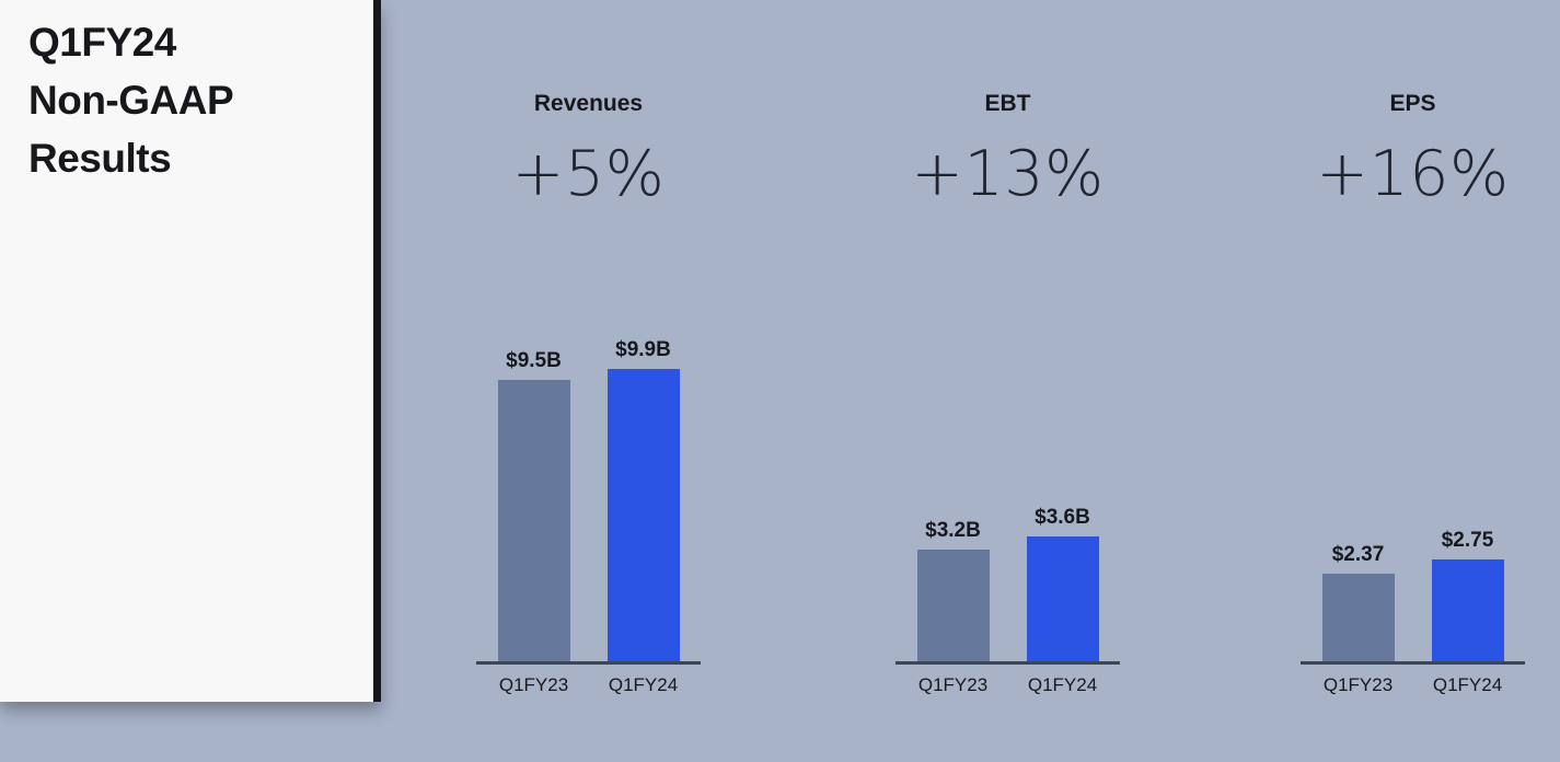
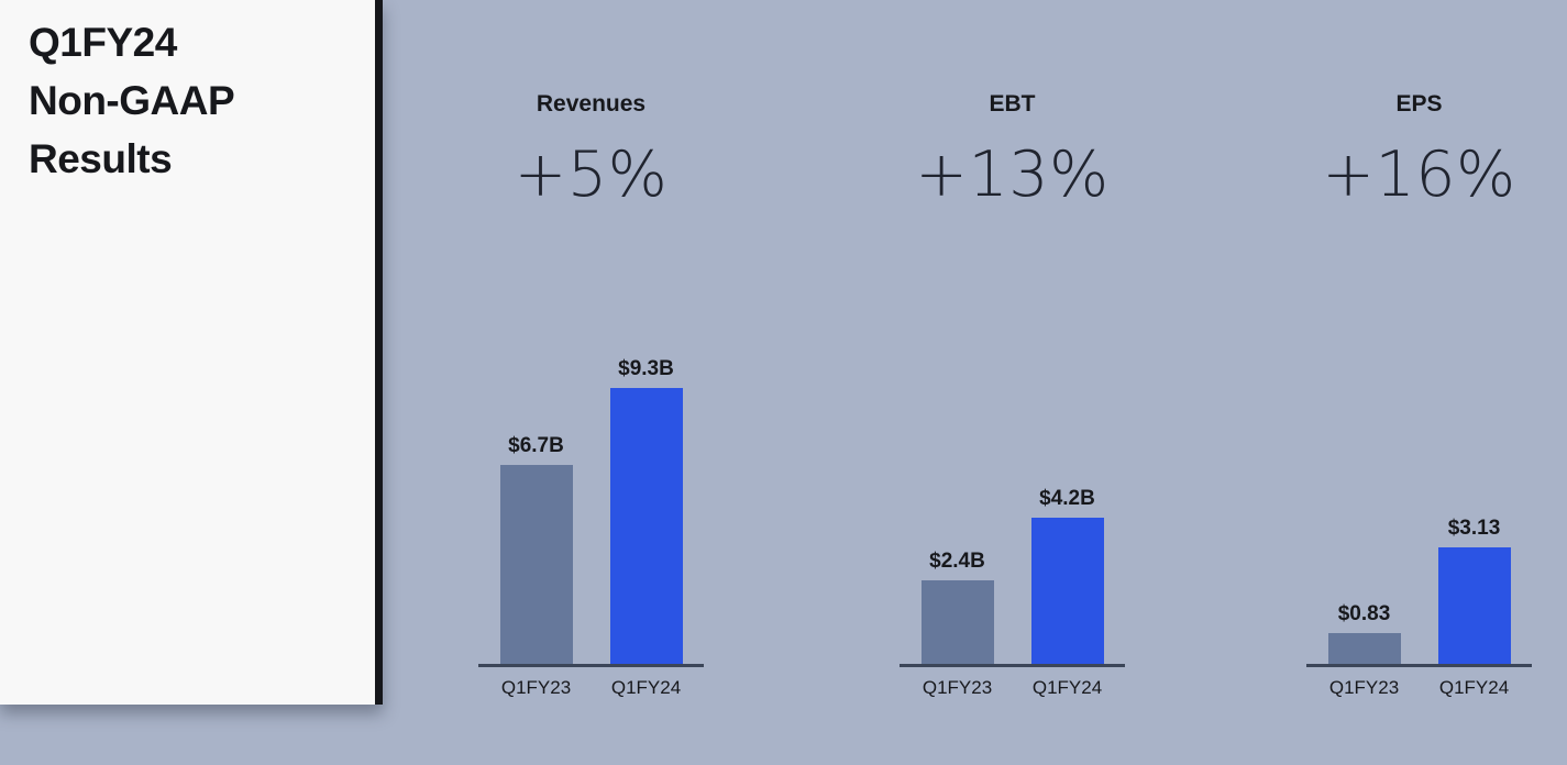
Revenues/Q1FY23: $9.5B -> $6.7B
Revenues/Q1FY24: $9.9B -> $9.3B
EBT/Q1FY23: $3.2B -> $2.4B
EBT/Q1FY24: $3.6B -> $4.2B
EPS/Q1FY23: $2.37 -> $0.83
EPS/Q1FY24: $2.75 -> $3.13
